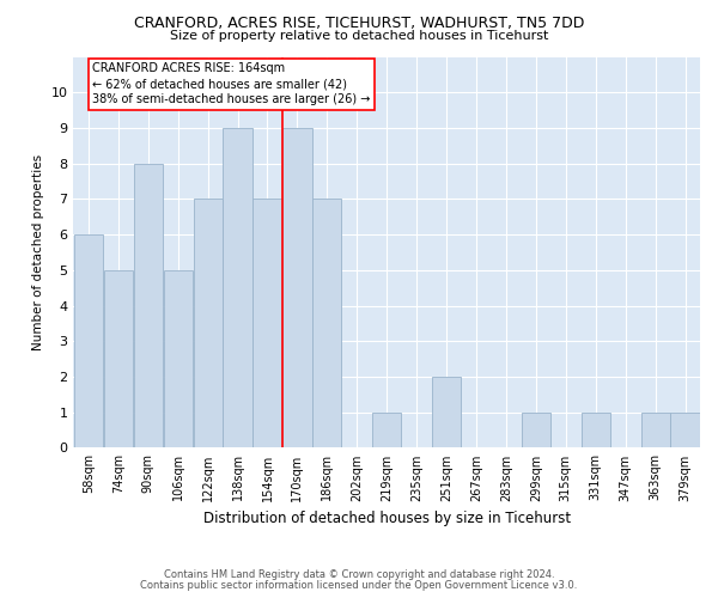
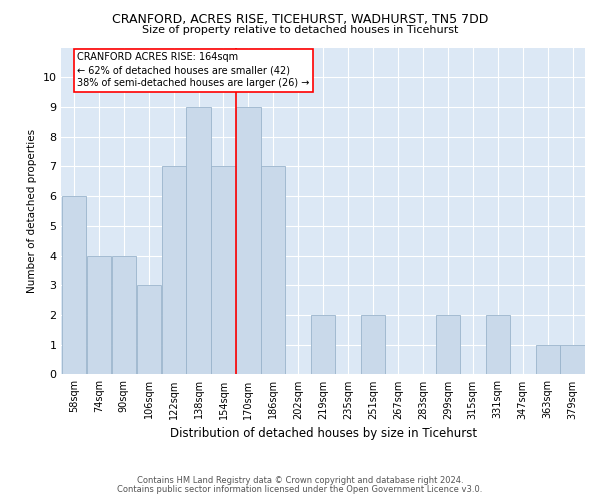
74sqm: 5 -> 4
90sqm: 8 -> 4
106sqm: 5 -> 3
219sqm: 1 -> 2
299sqm: 1 -> 2
331sqm: 1 -> 2
